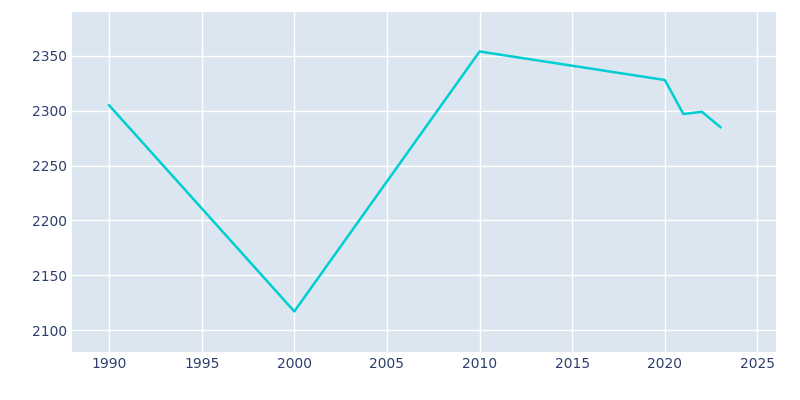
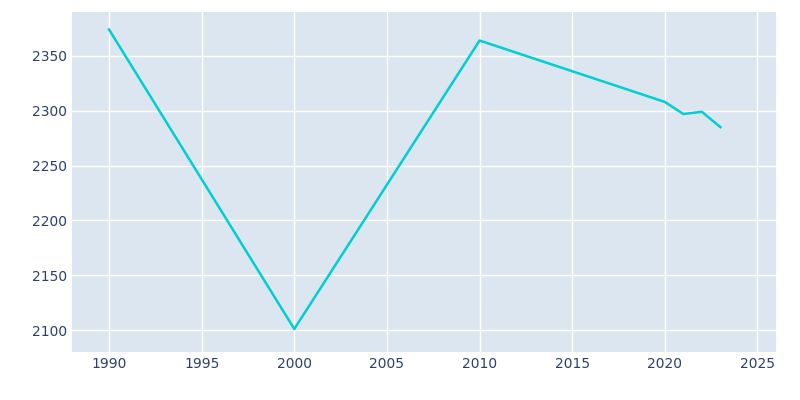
1990: 2305 -> 2374
2000: 2117 -> 2101
2010: 2354 -> 2364
2020: 2328 -> 2308
